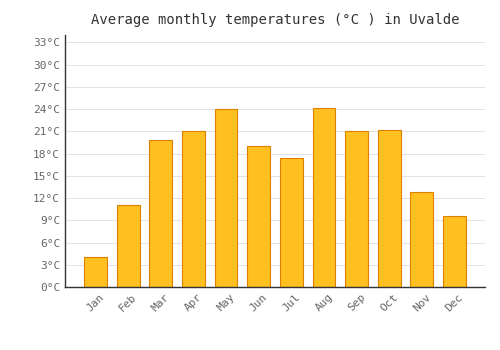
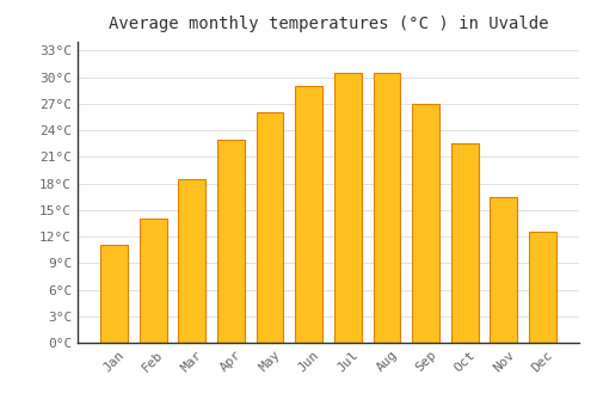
Jan: 4.0°C -> 11.0°C
Feb: 11.0°C -> 14.0°C
Mar: 19.8°C -> 18.5°C
Apr: 21.0°C -> 23.0°C
May: 24.0°C -> 26.0°C
Jun: 19.0°C -> 29.0°C
Jul: 17.4°C -> 30.5°C
Aug: 24.2°C -> 30.5°C
Sep: 21.0°C -> 27.0°C
Oct: 21.2°C -> 22.5°C
Nov: 12.8°C -> 16.5°C
Dec: 9.6°C -> 12.5°C
